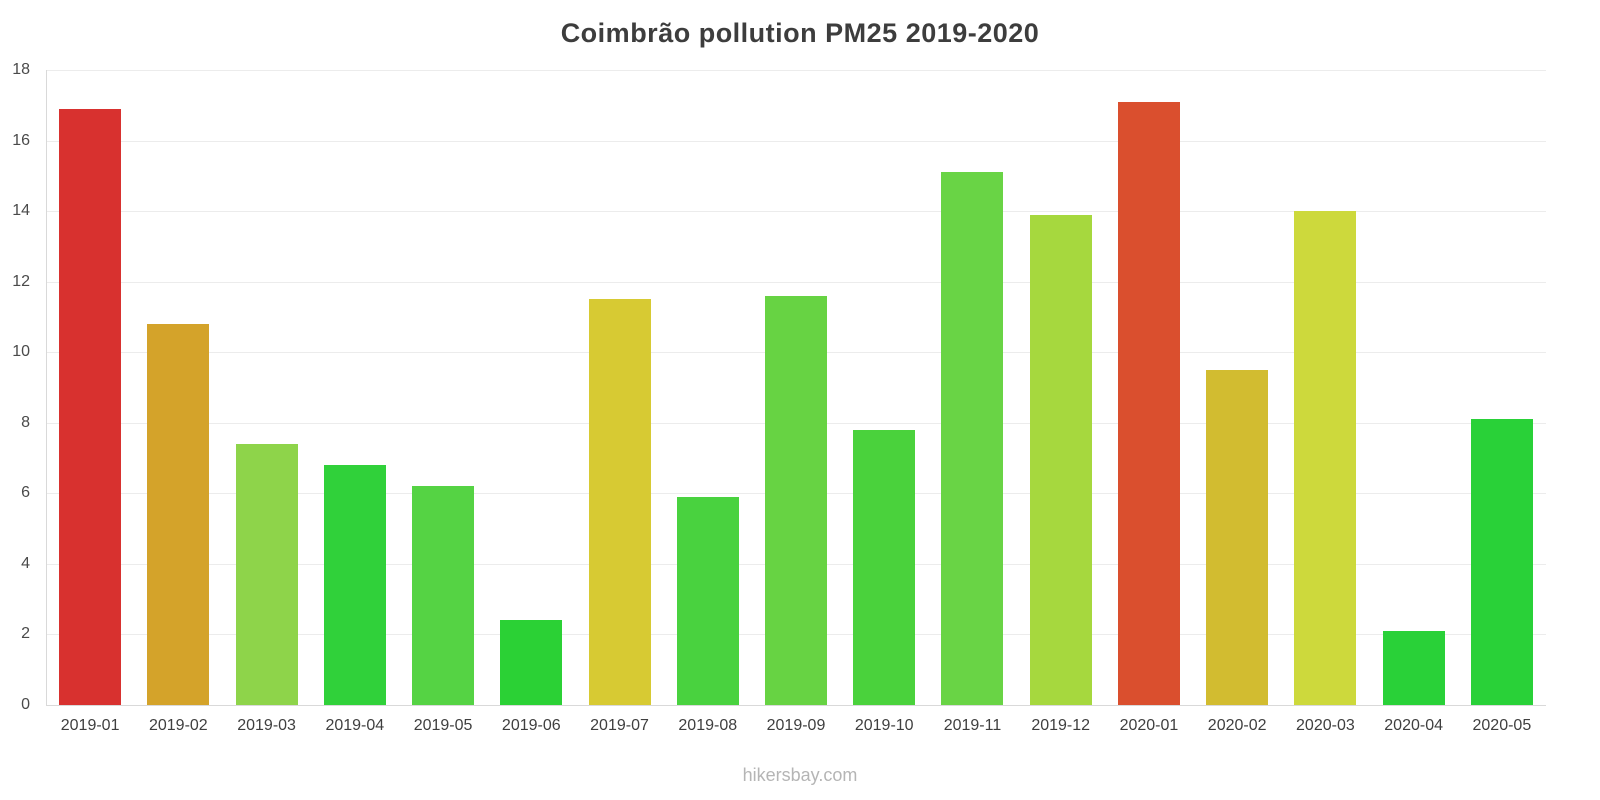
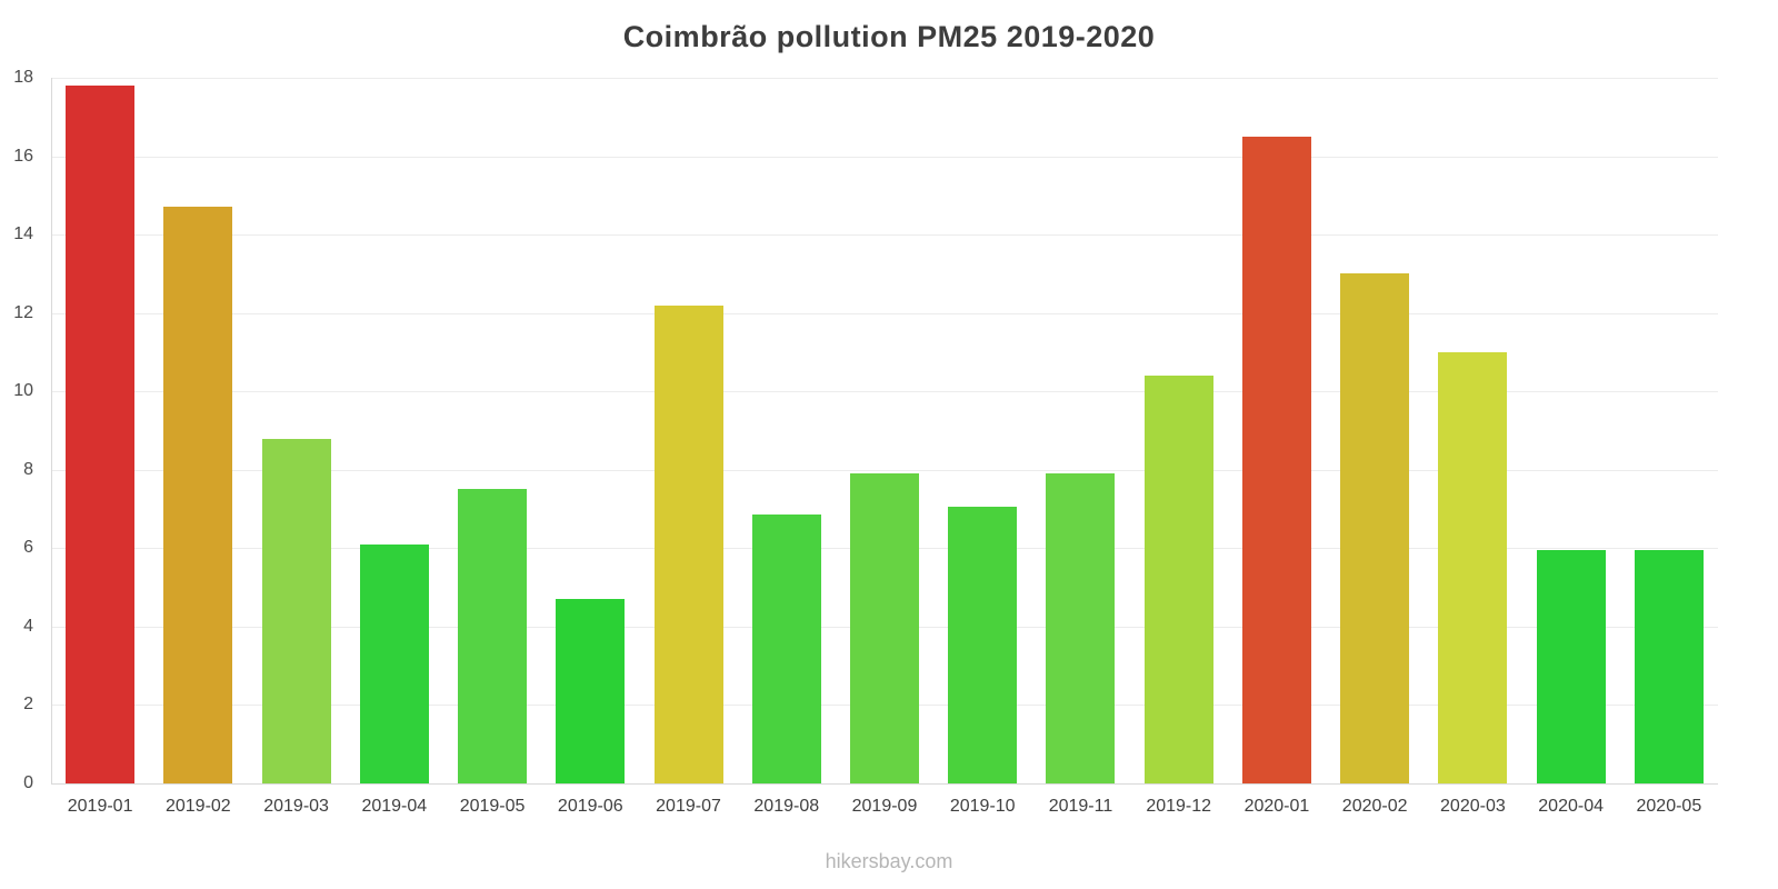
2019-01: 16.9 -> 17.8
2019-02: 10.8 -> 14.7
2019-03: 7.4 -> 8.8
2019-04: 6.8 -> 6.1
2019-05: 6.2 -> 7.5
2019-06: 2.4 -> 4.7
2019-07: 11.5 -> 12.2
2019-08: 5.9 -> 6.8
2019-09: 11.6 -> 7.9
2019-10: 7.8 -> 7.0
2019-11: 15.1 -> 7.9
2019-12: 13.9 -> 10.4
2020-01: 17.1 -> 16.5
2020-02: 9.5 -> 13.0
2020-03: 14.0 -> 11.0
2020-04: 2.1 -> 6.0
2020-05: 8.1 -> 6.0
